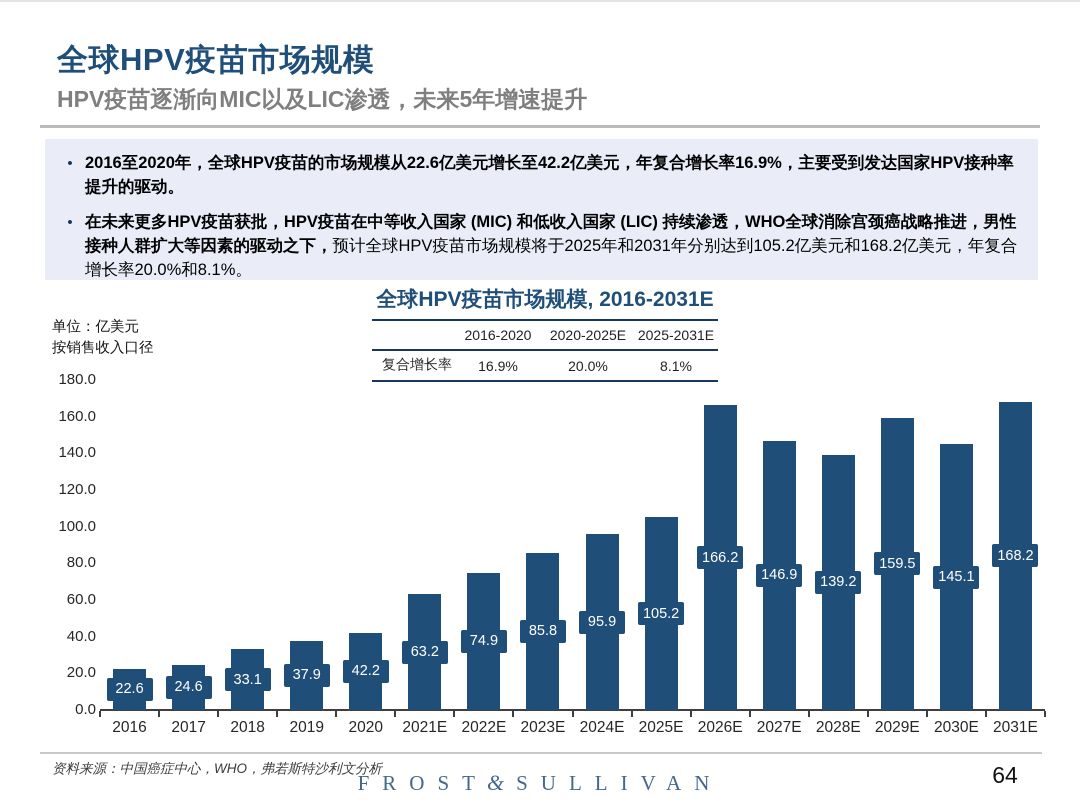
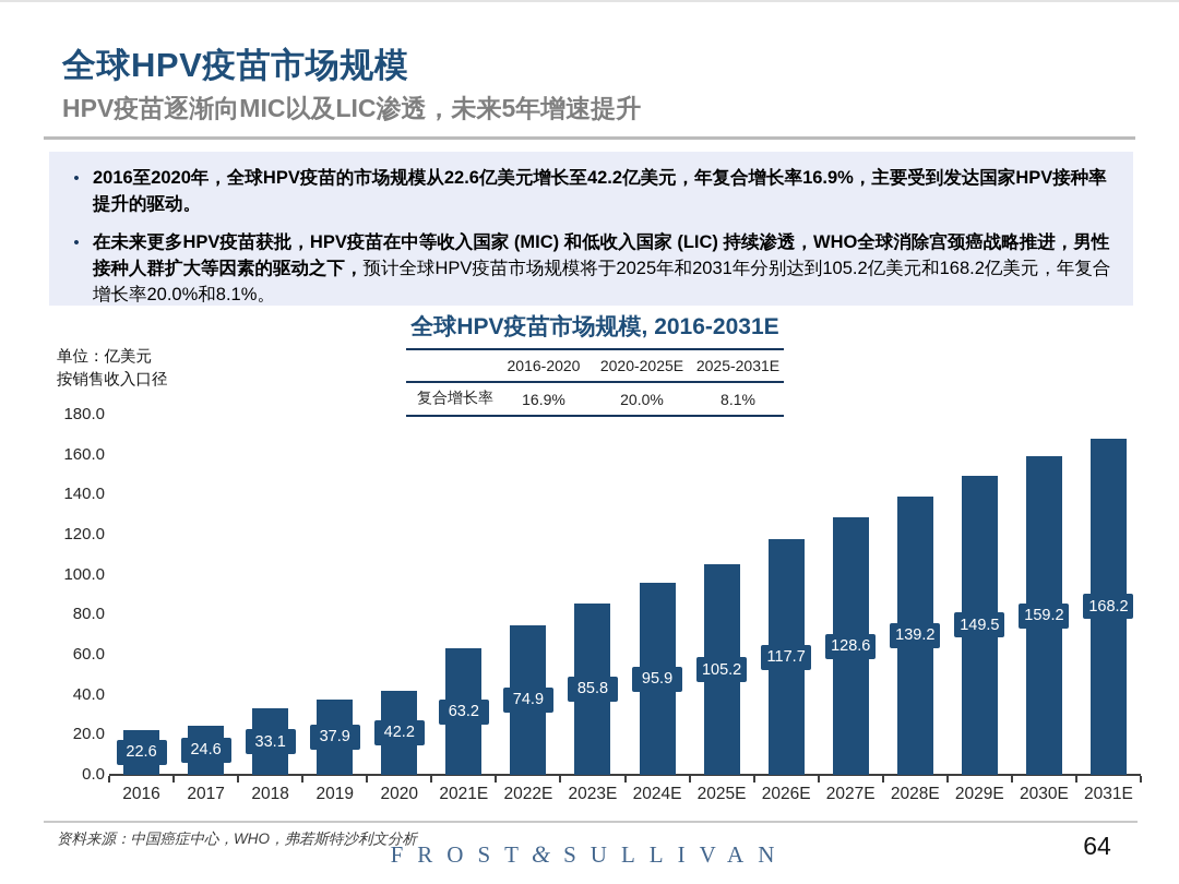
2026E: 166.2 -> 117.7
2027E: 146.9 -> 128.6
2029E: 159.5 -> 149.5
2030E: 145.1 -> 159.2
